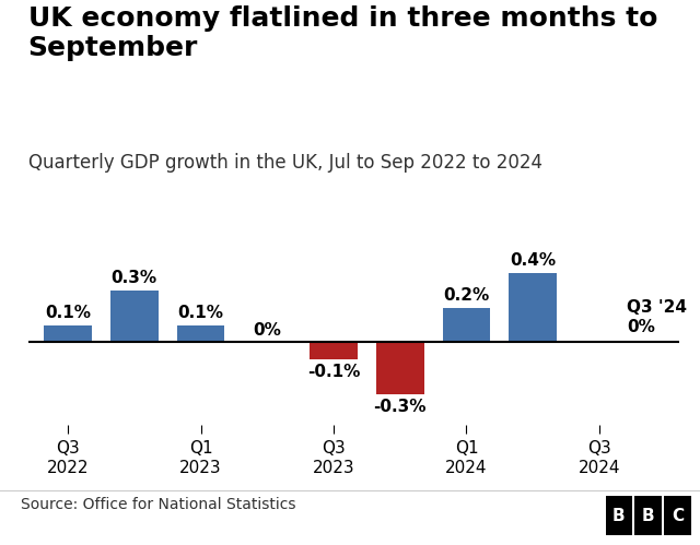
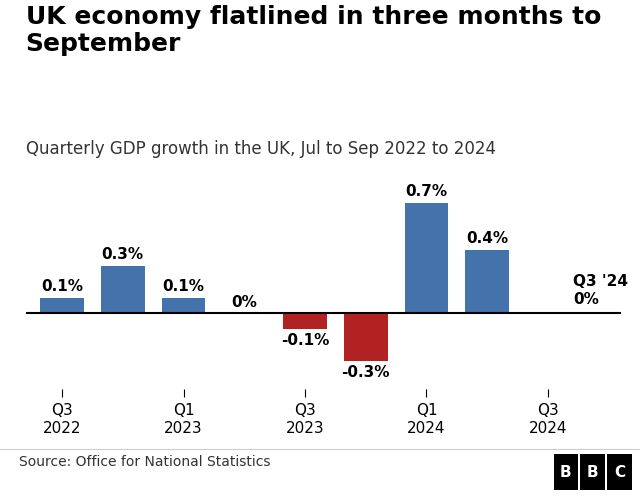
Q1 2024: 0.2% -> 0.7%
